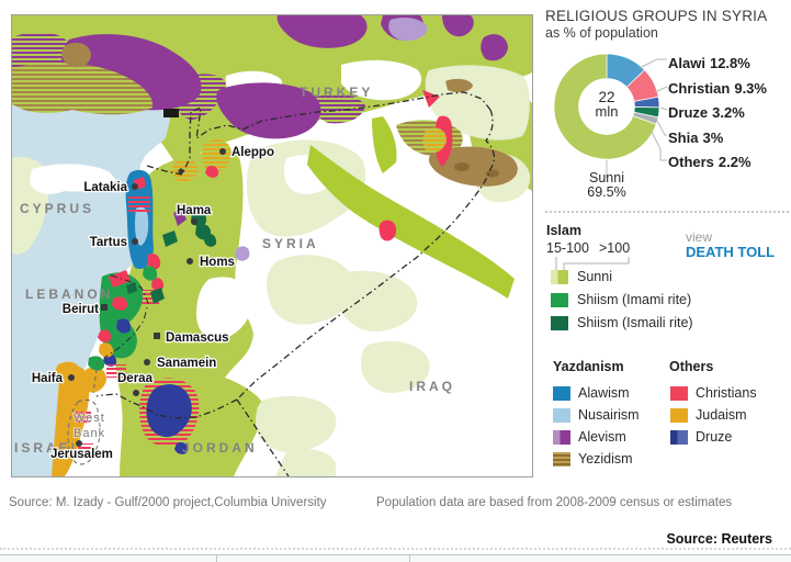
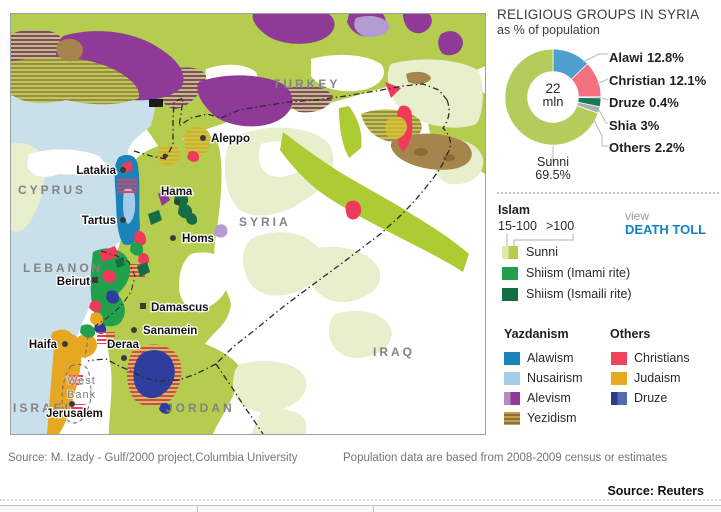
Christian: 9.3% -> 12.1%
Druze: 3.2% -> 0.4%
